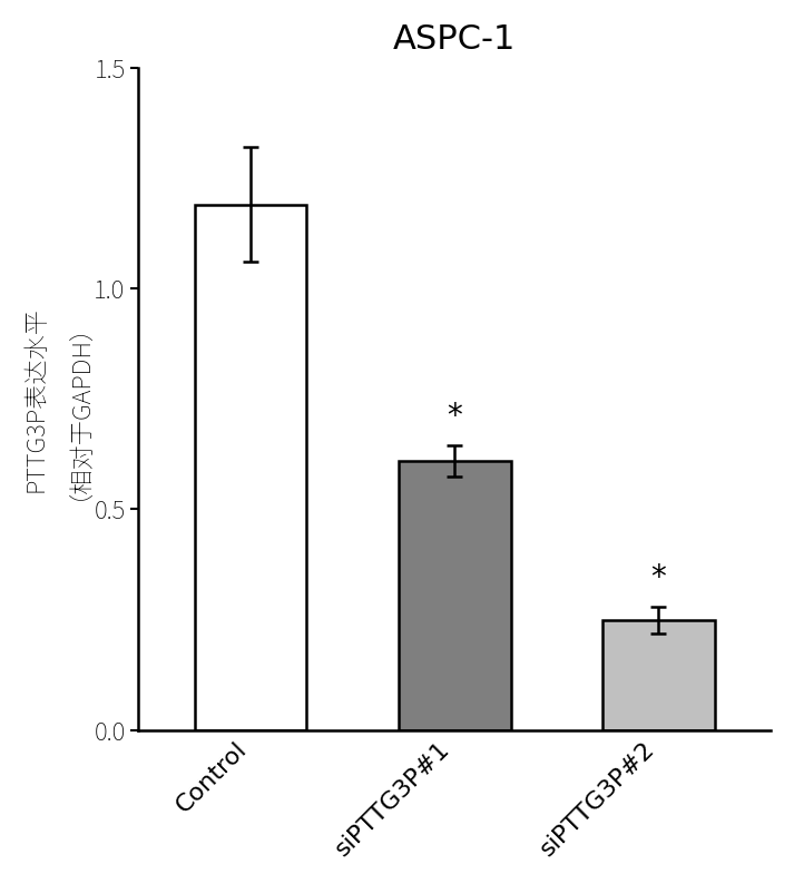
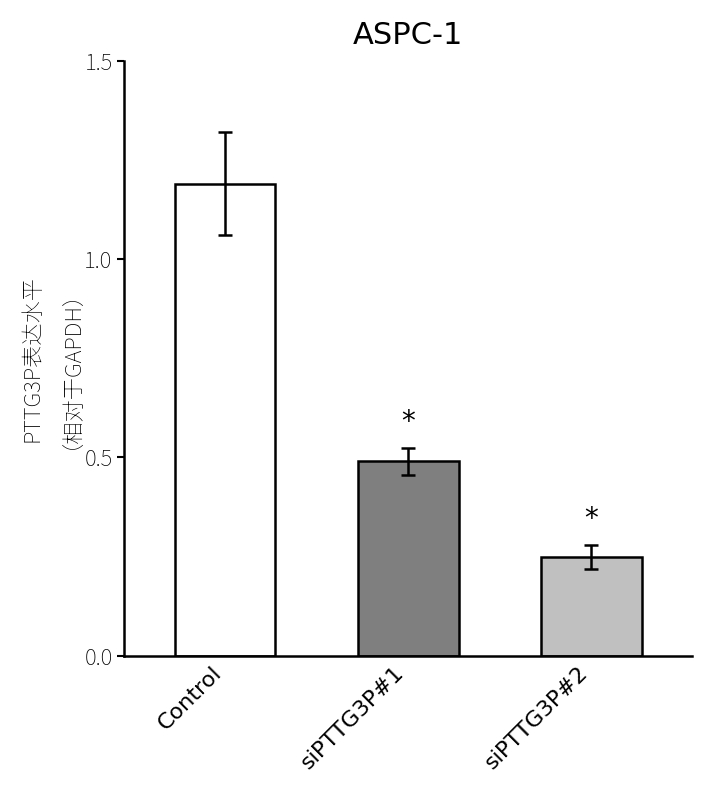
siPTTG3P#1: 0.61 -> 0.49
